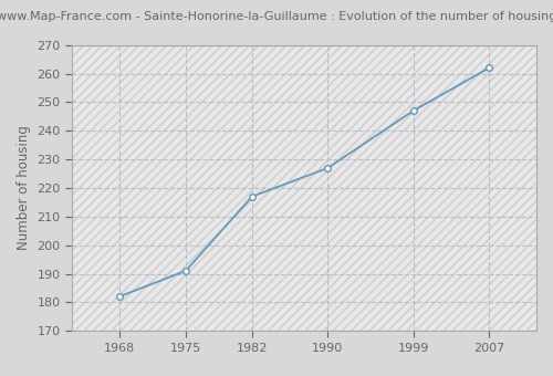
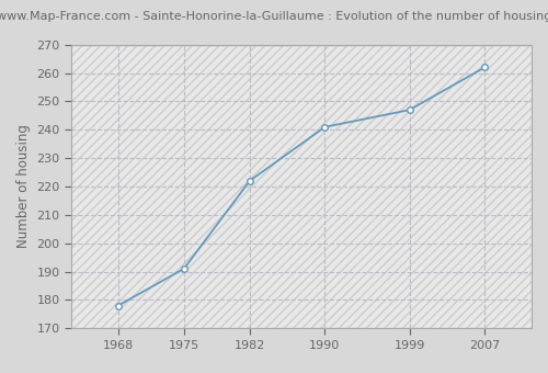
1968: 182 -> 178
1982: 217 -> 222
1990: 227 -> 241
